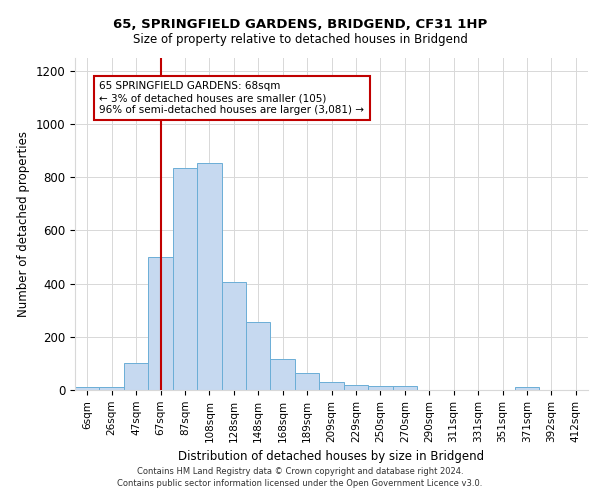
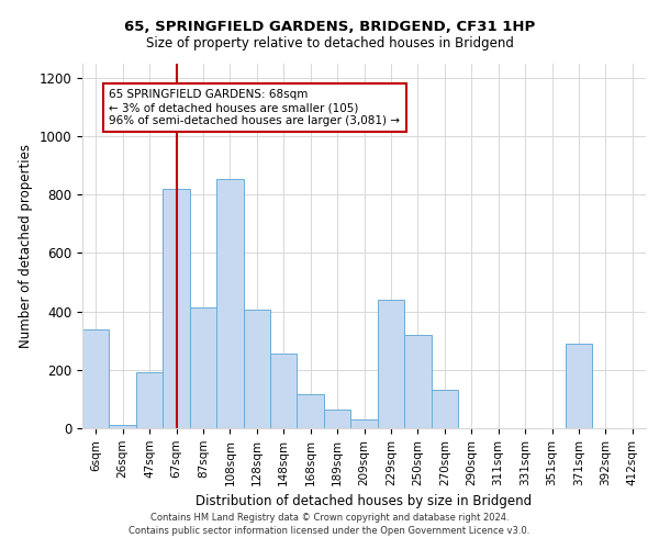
6sqm: 10 -> 340
47sqm: 100 -> 190
67sqm: 500 -> 820
87sqm: 835 -> 415
229sqm: 20 -> 440
250sqm: 15 -> 320
270sqm: 15 -> 130
371sqm: 10 -> 290
